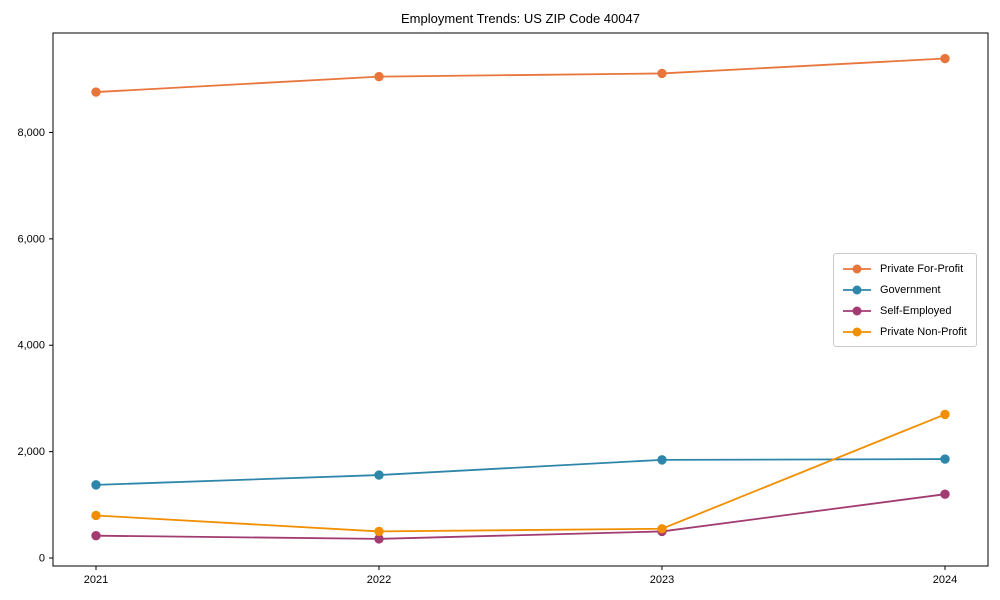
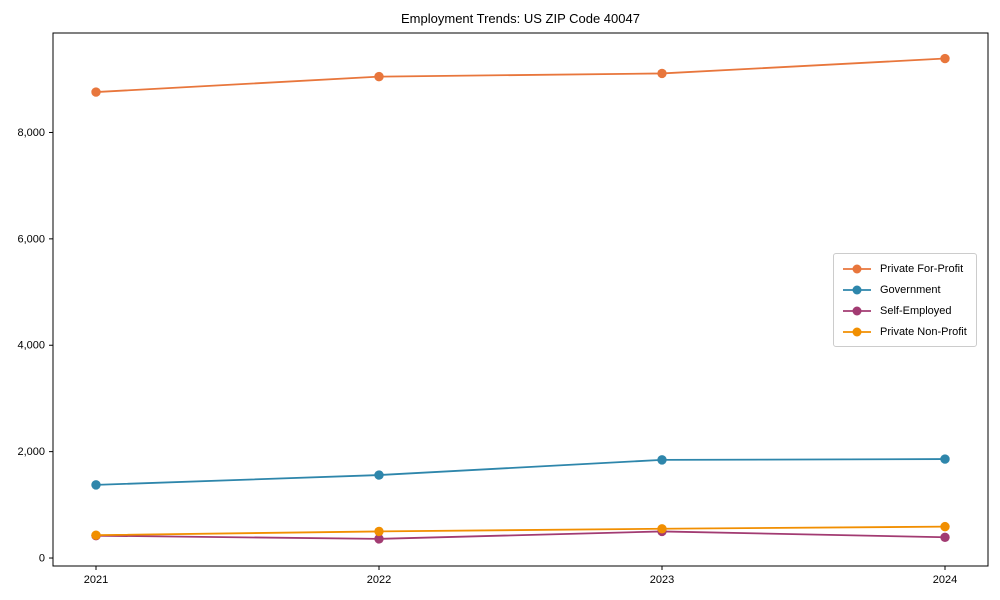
Private Non-Profit/2021: 800 -> 400
Self-Employed/2024: 1200 -> 400
Private Non-Profit/2024: 2700 -> 600
